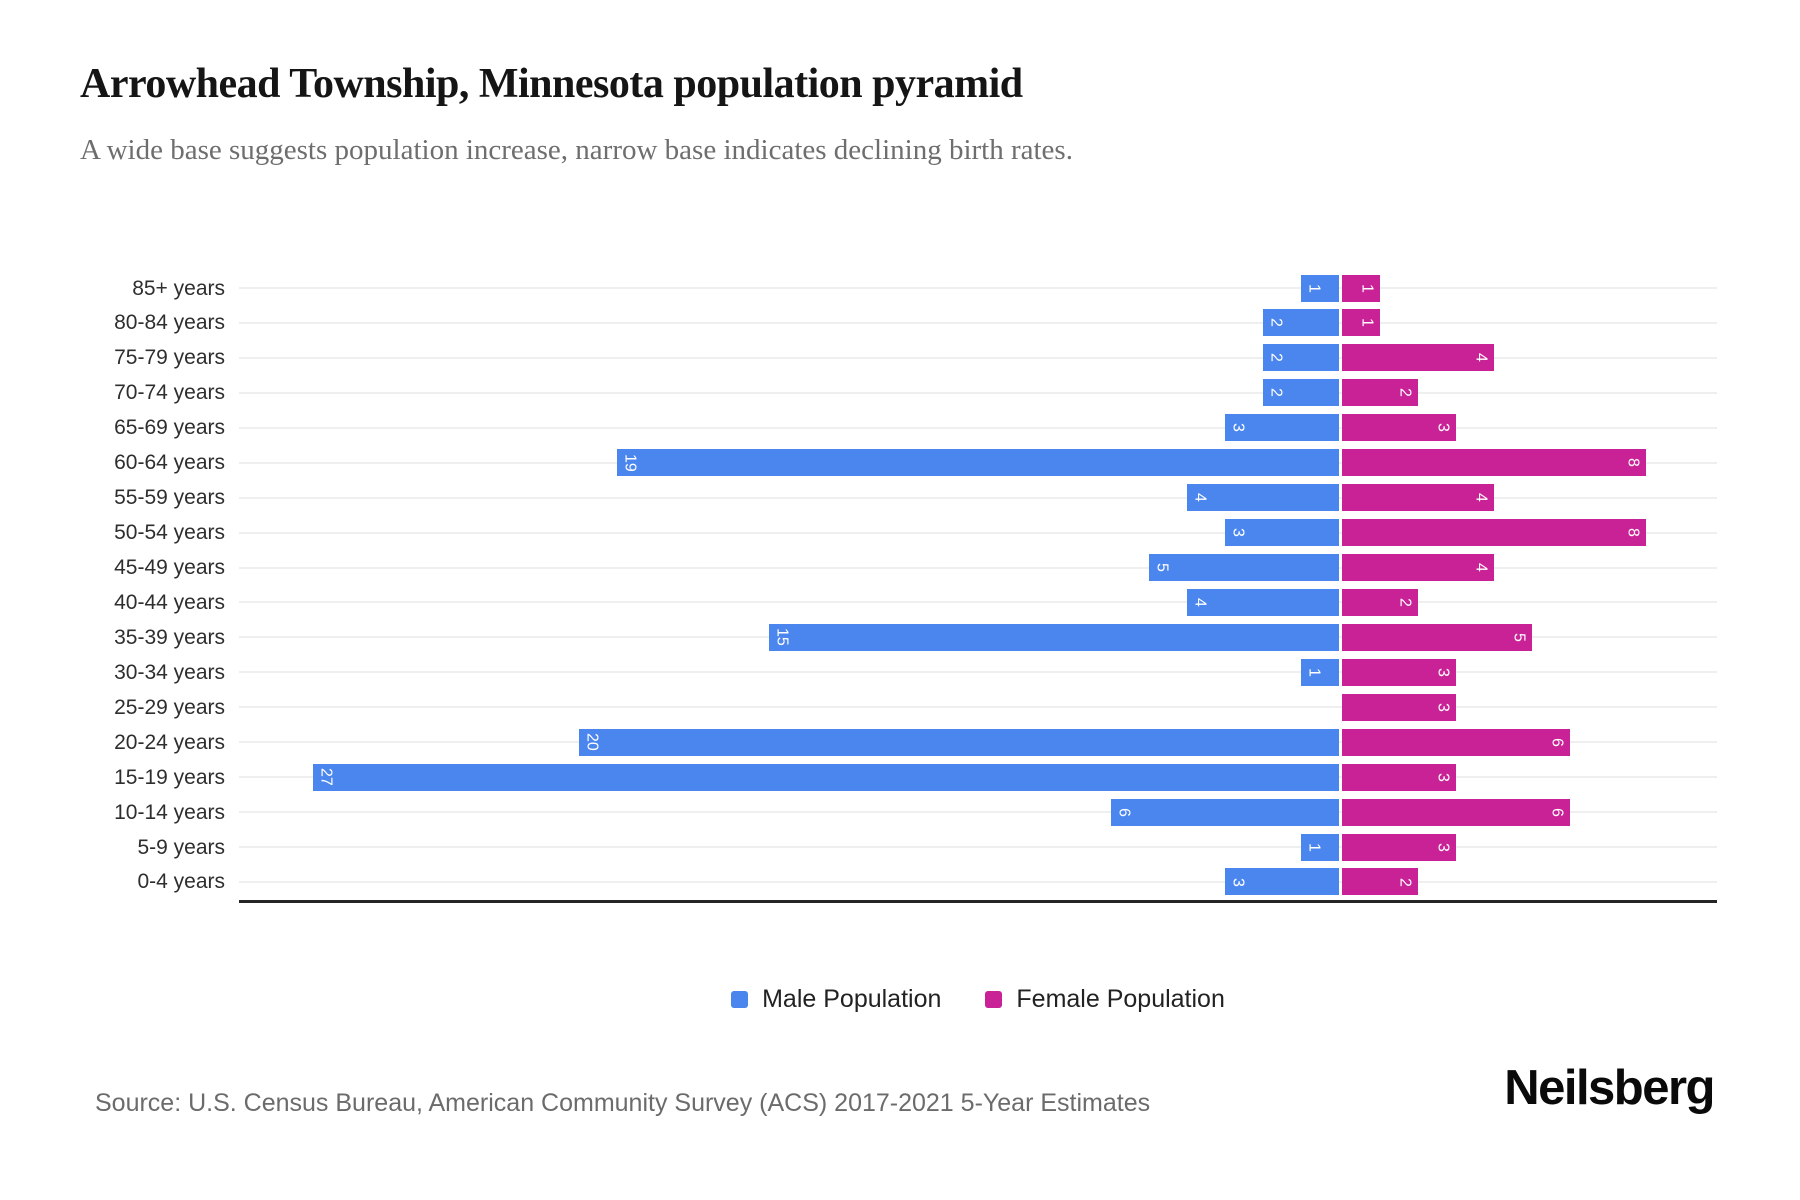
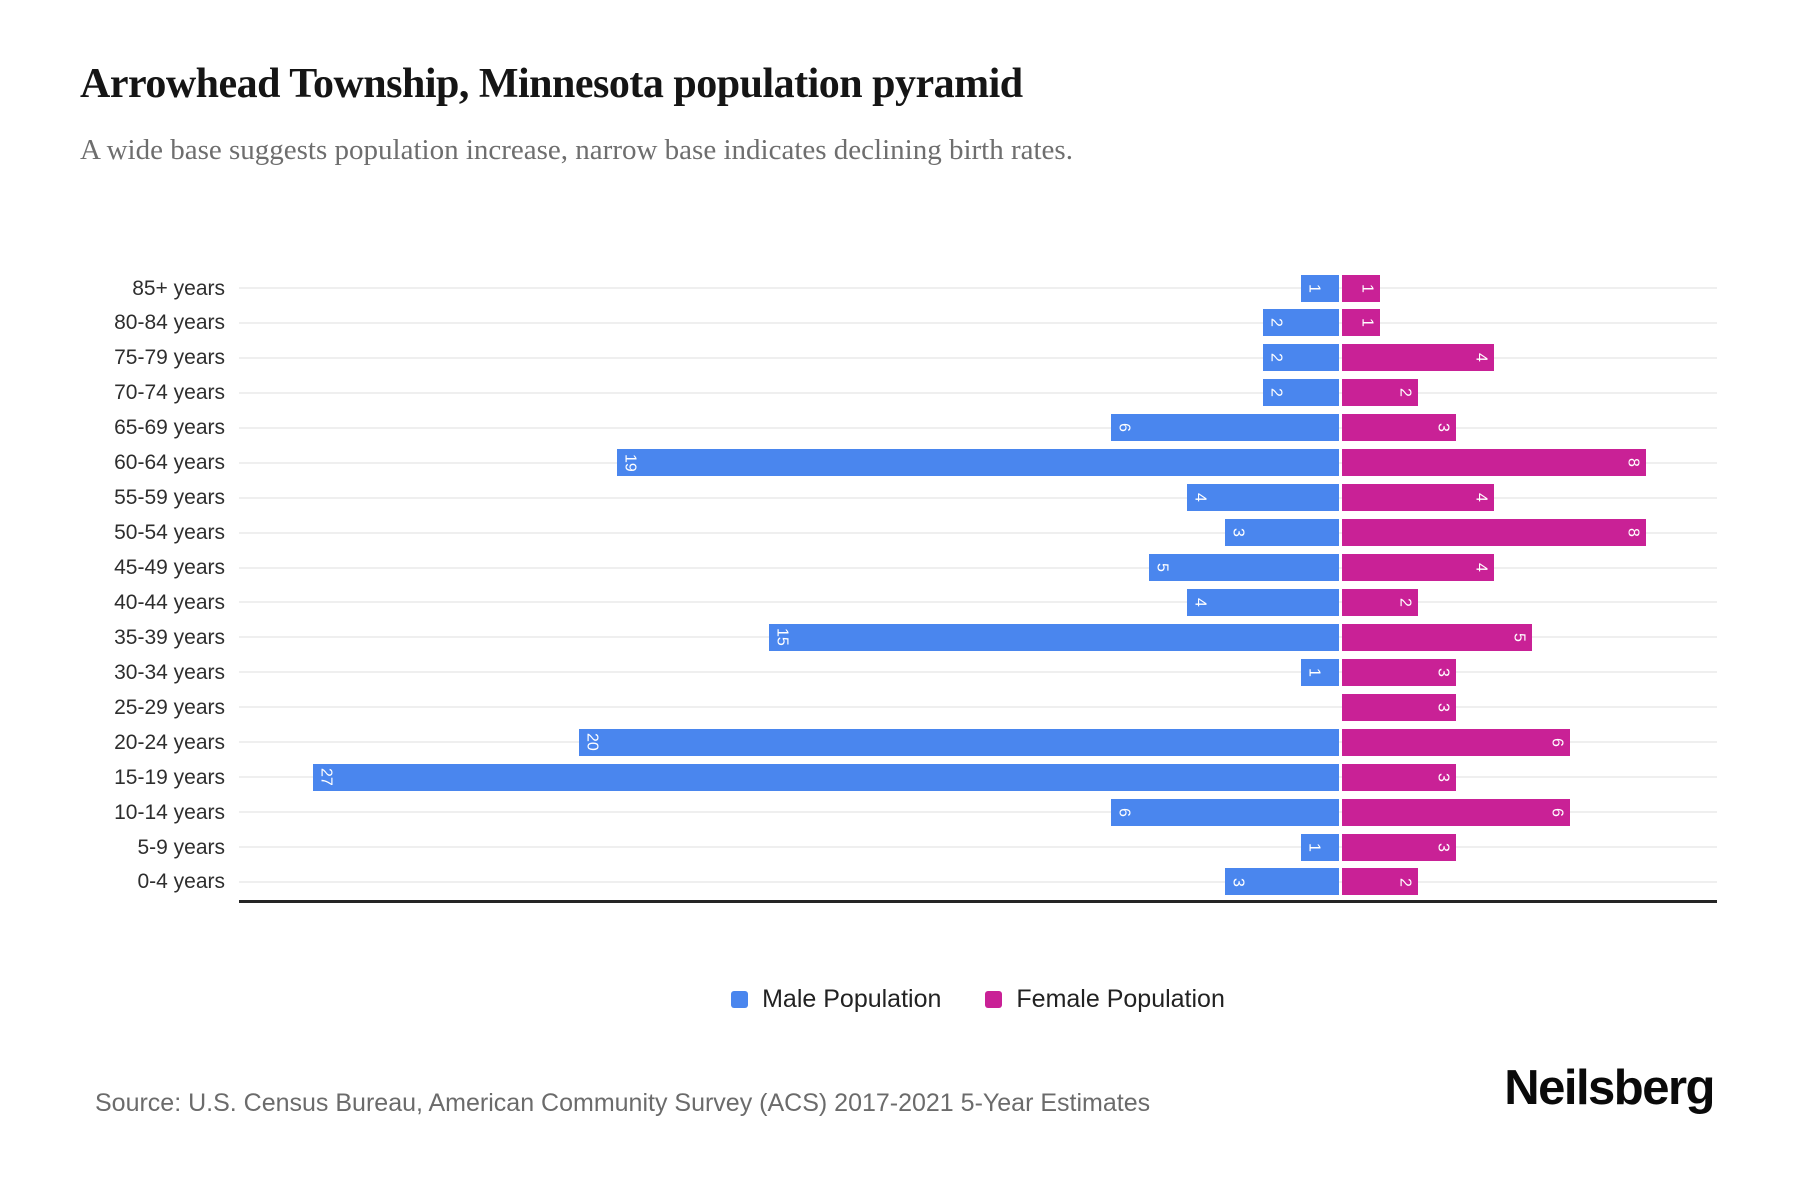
Male Population/65-69 years: 3 -> 6
